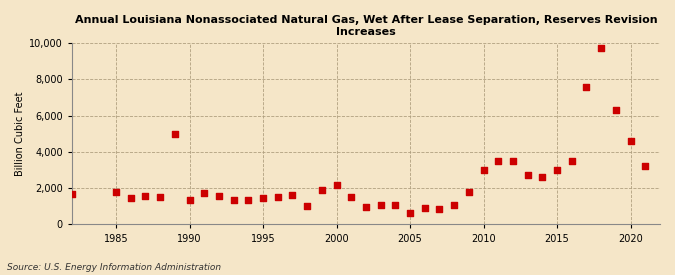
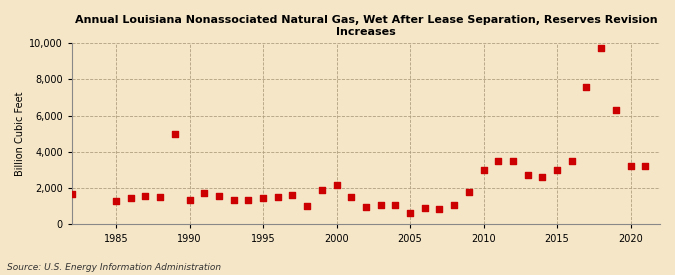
1985: 1,800 -> 1,300
2020: 4,600 -> 3,200
